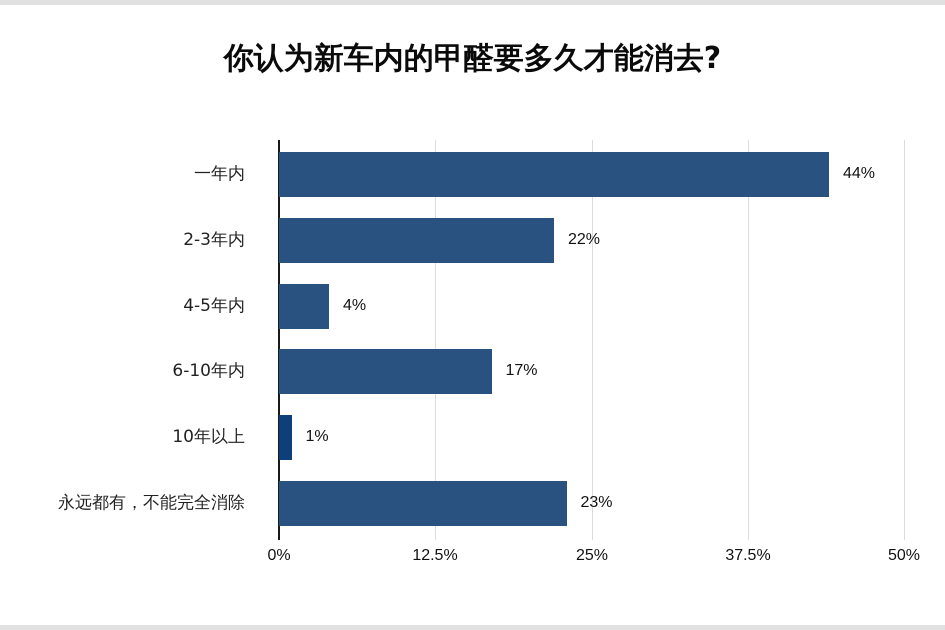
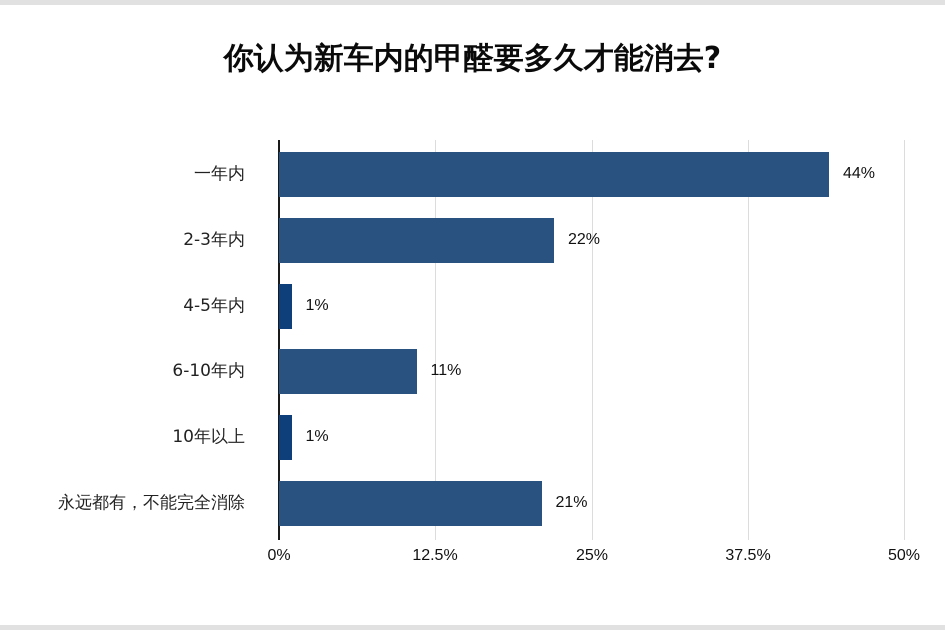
4-5年内: 4% -> 1%
6-10年内: 17% -> 11%
永远都有，不能完全消除: 23% -> 21%
